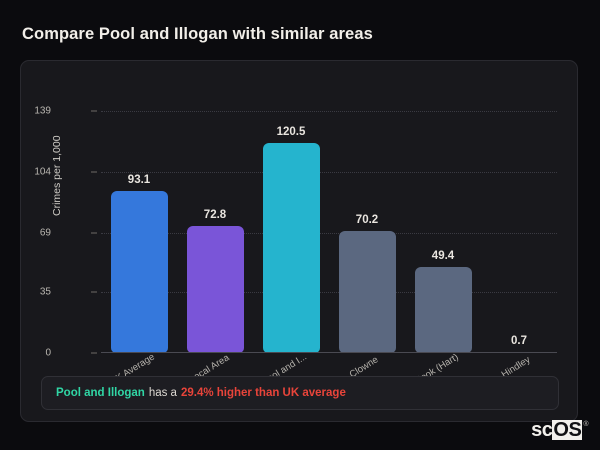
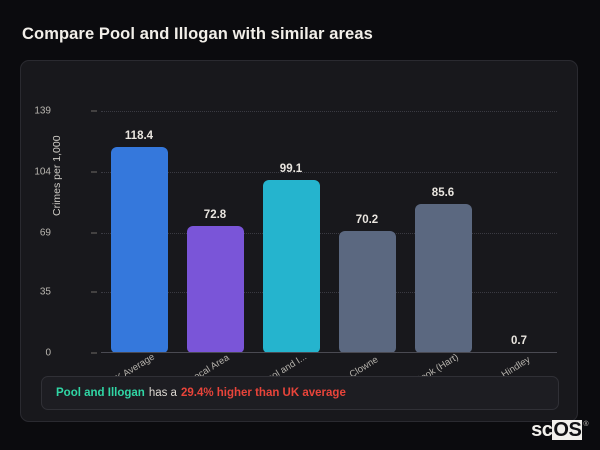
UK Average: 93.1 -> 118.4
Pool and I...: 120.5 -> 99.1
Hook (Hart): 49.4 -> 85.6
